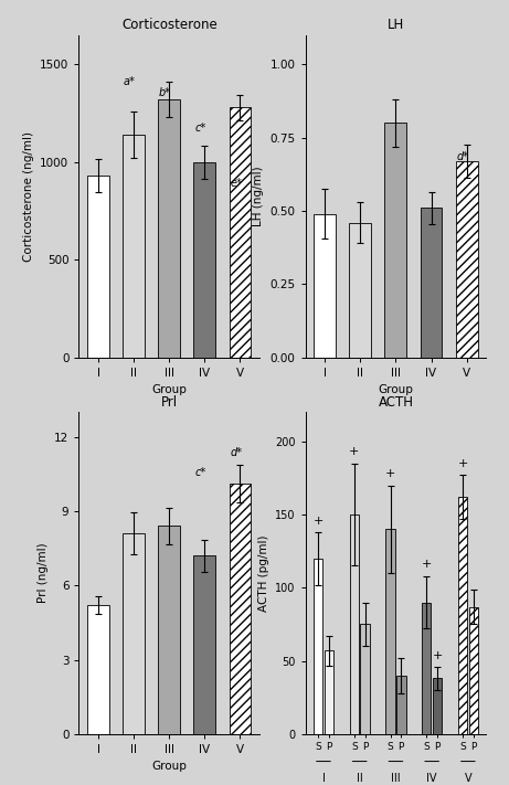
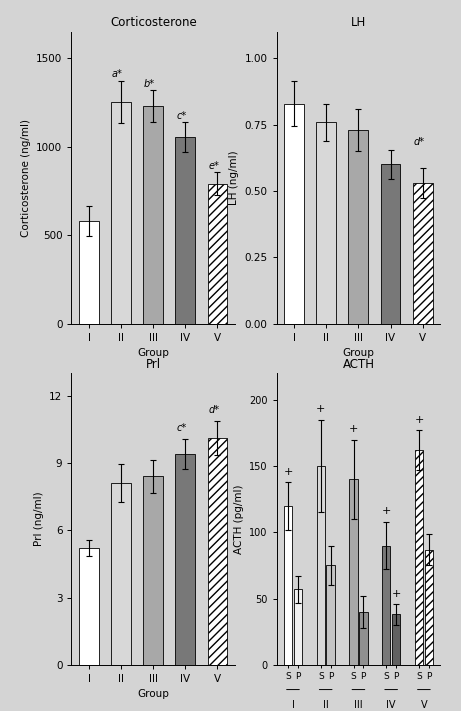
Corticosterone/I: 930 -> 580
Corticosterone/II: 1140 -> 1260
Corticosterone/III: 1320 -> 1230
Corticosterone/IV: 1000 -> 1060
Corticosterone/V: 1280 -> 790
LH/I: 0.49 -> 0.83
LH/II: 0.46 -> 0.76
LH/III: 0.80 -> 0.73
LH/IV: 0.51 -> 0.60
LH/V: 0.67 -> 0.53
Prl/IV: 7.2 -> 9.4
